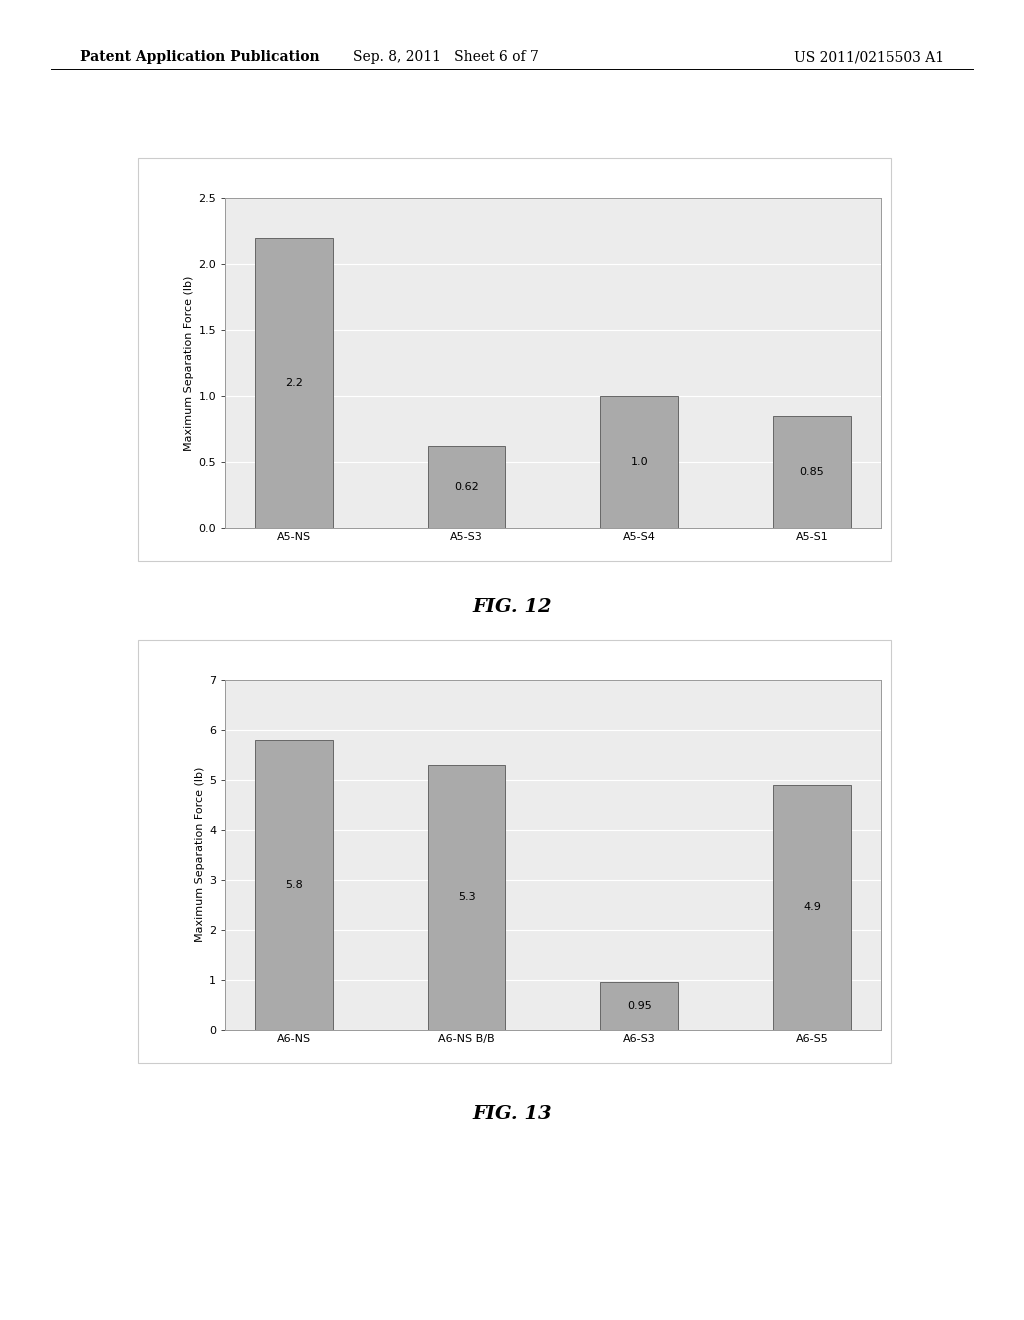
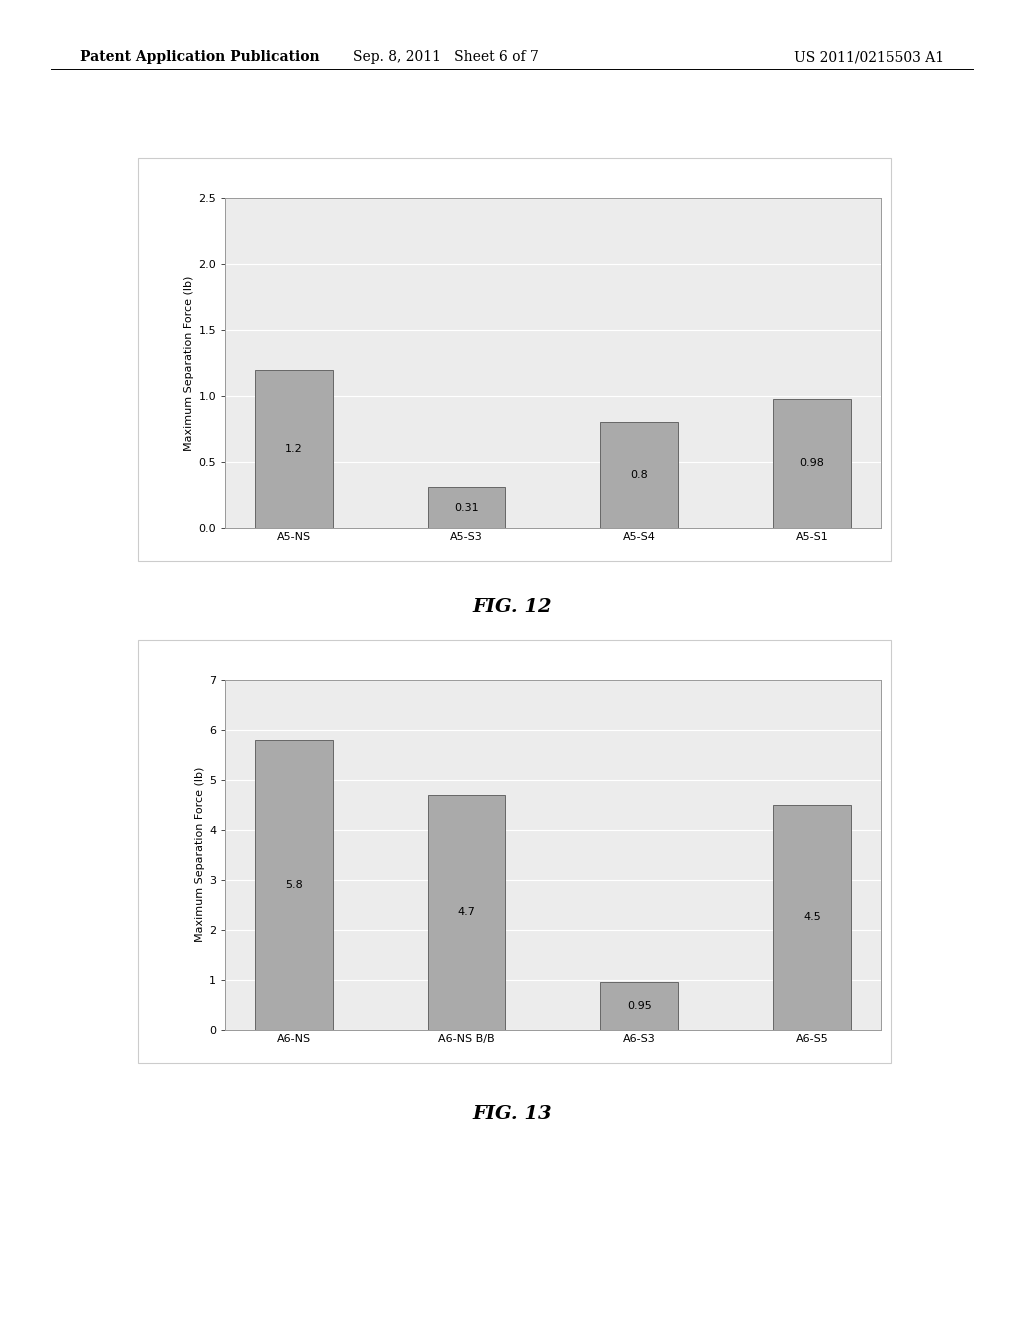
A5-NS: 2.2 -> 1.2
A5-S3: 0.62 -> 0.31
A5-S4: 1.0 -> 0.8
A5-S1: 0.85 -> 0.98
A6-NS B/B: 5.3 -> 4.7
A6-S5: 4.9 -> 4.5
